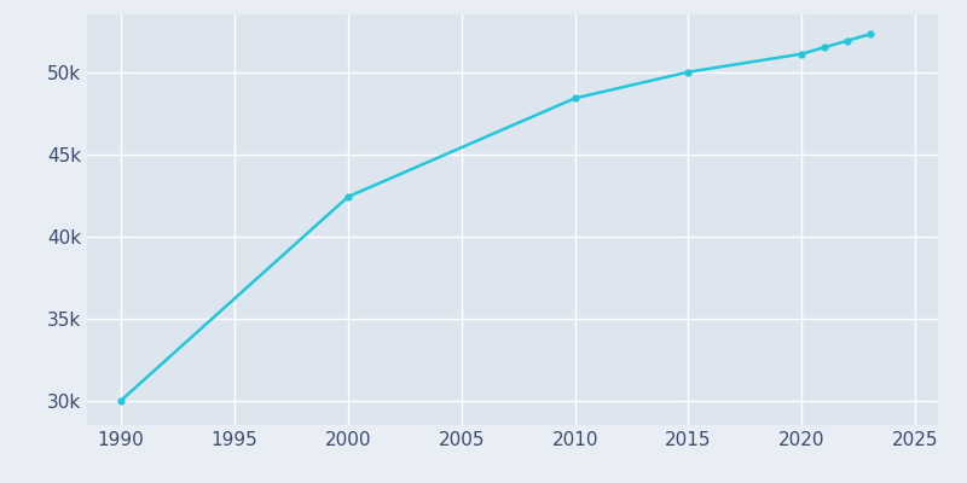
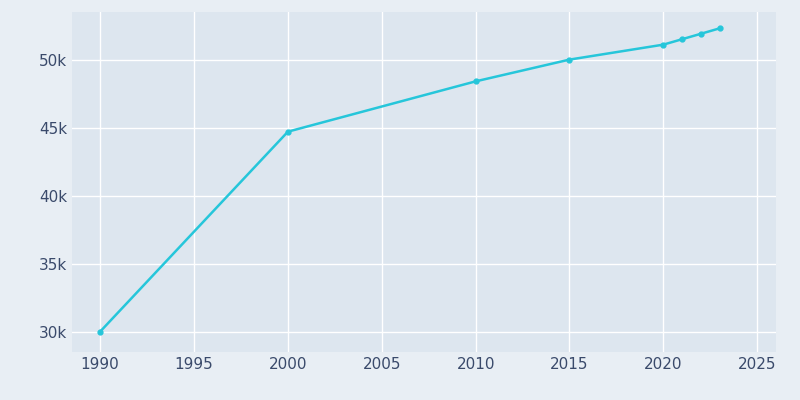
2000: 42.4k -> 44.7k
